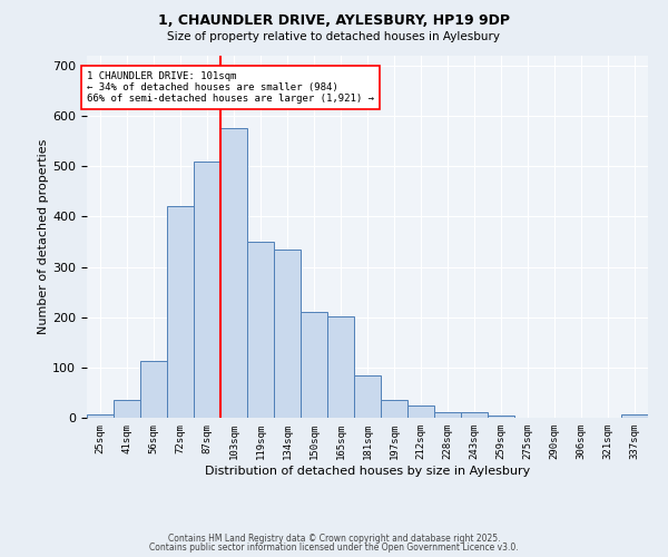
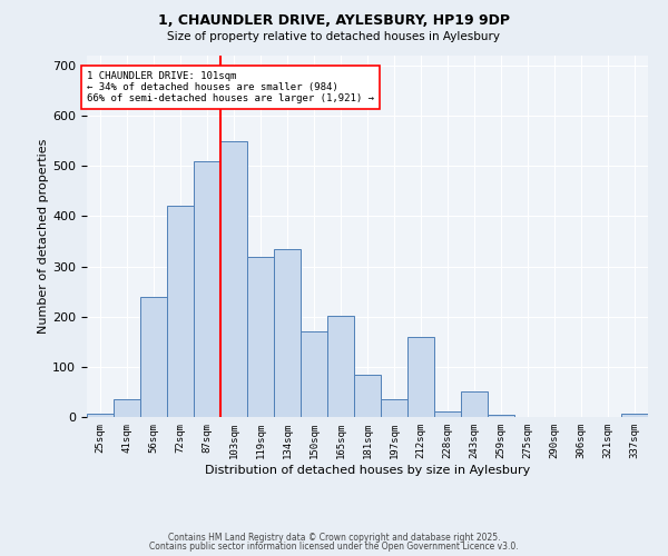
56sqm: 113 -> 240
103sqm: 575 -> 550
119sqm: 350 -> 320
150sqm: 210 -> 170
212sqm: 25 -> 160
243sqm: 12 -> 50
